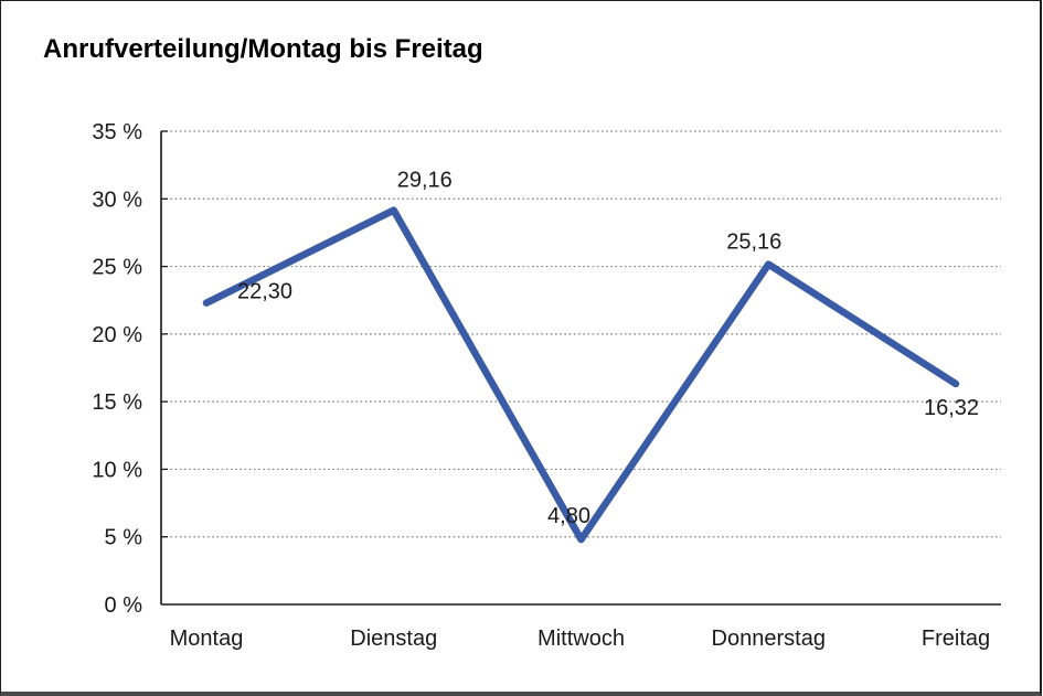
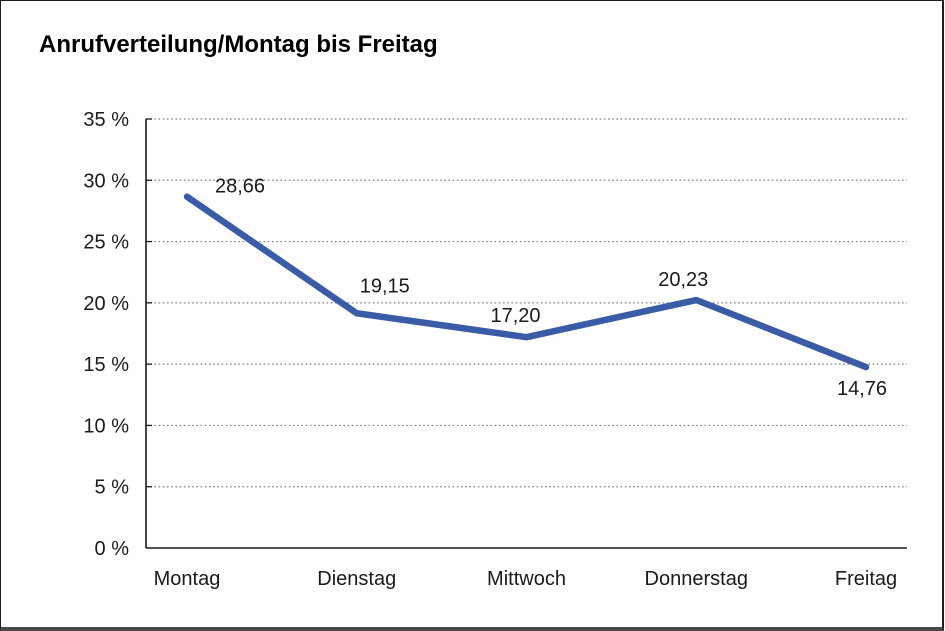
Montag: 22,30 -> 28,66
Dienstag: 29,16 -> 19,15
Mittwoch: 4,80 -> 17,20
Donnerstag: 25,16 -> 20,23
Freitag: 16,32 -> 14,76
